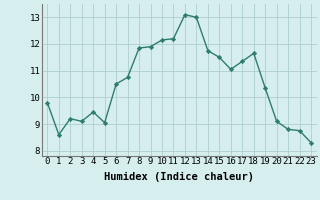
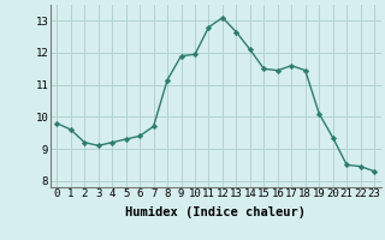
1: 8.60 -> 9.60
4: 9.45 -> 9.20
5: 9.05 -> 9.30
6: 10.50 -> 9.40
7: 10.75 -> 9.70
8: 11.85 -> 11.15
10: 12.15 -> 11.95
11: 12.20 -> 12.80
13: 13.00 -> 12.65
14: 11.75 -> 12.10
16: 11.05 -> 11.45
17: 11.35 -> 11.60
18: 11.65 -> 11.45
19: 10.35 -> 10.10
20: 9.10 -> 9.35
21: 8.80 -> 8.50
22: 8.75 -> 8.45
